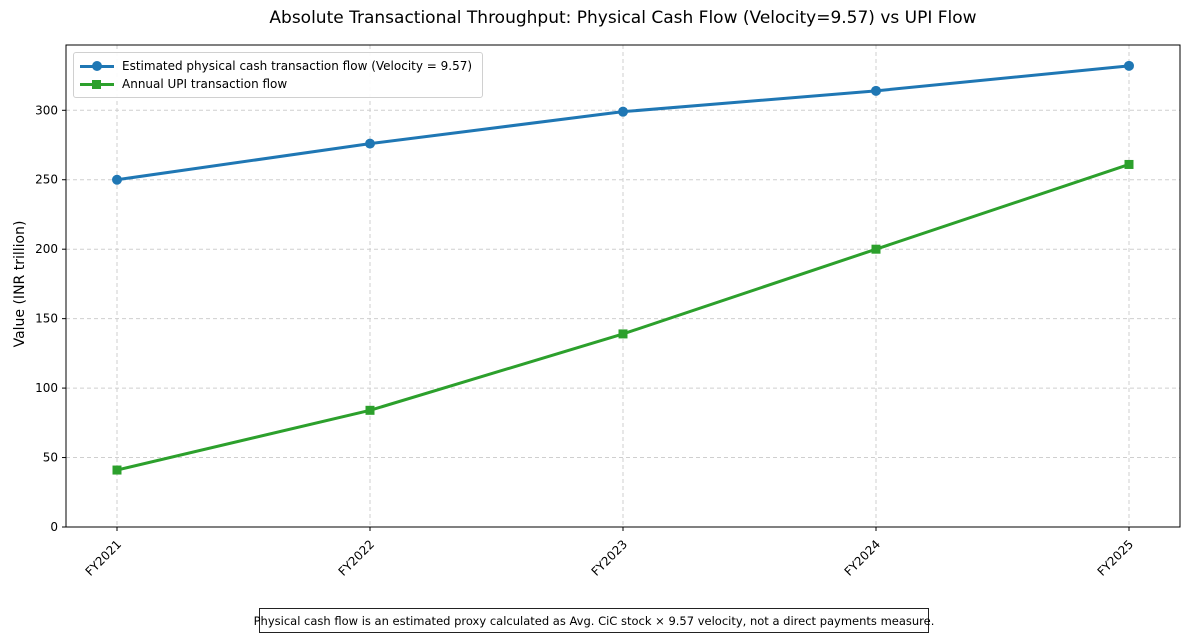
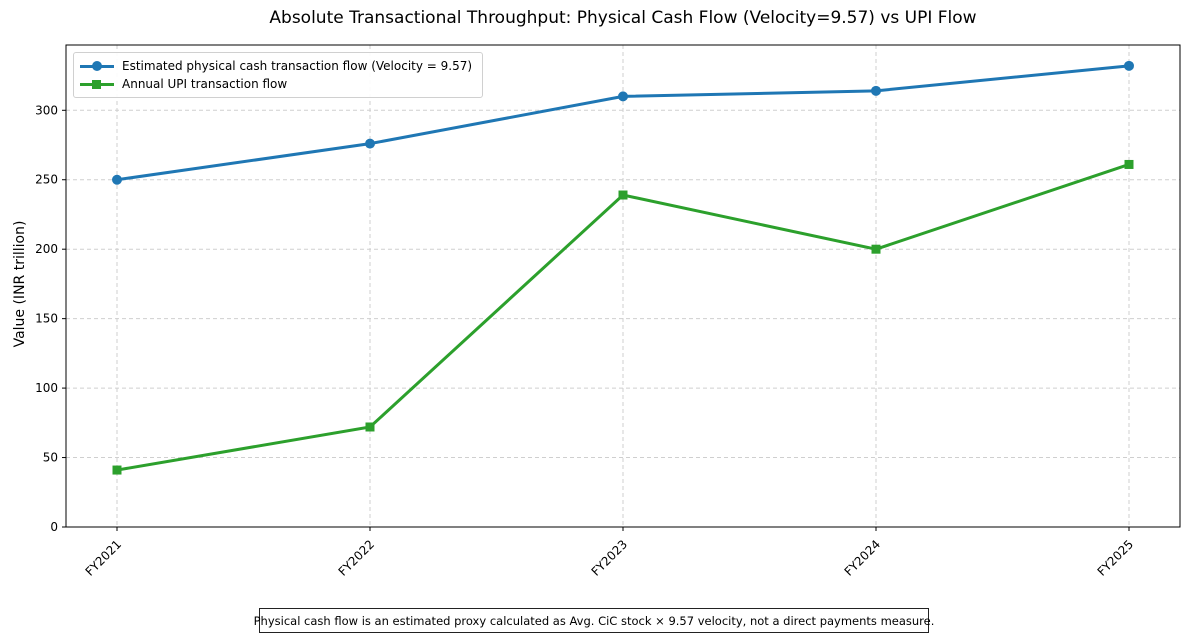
Annual UPI transaction flow/FY2022: 84 -> 72
Estimated physical cash transaction flow (Velocity = 9.57)/FY2023: 299 -> 310
Annual UPI transaction flow/FY2023: 139 -> 239
